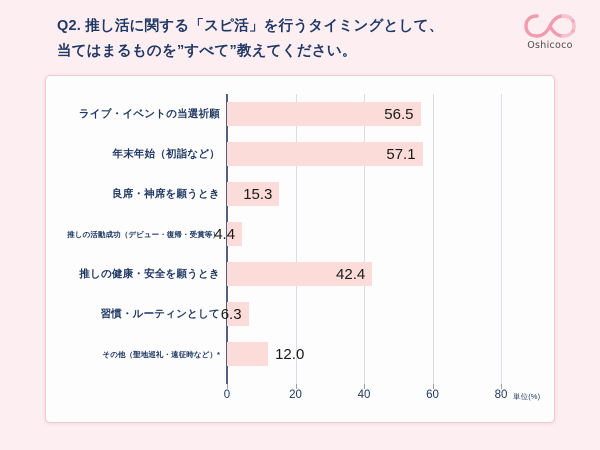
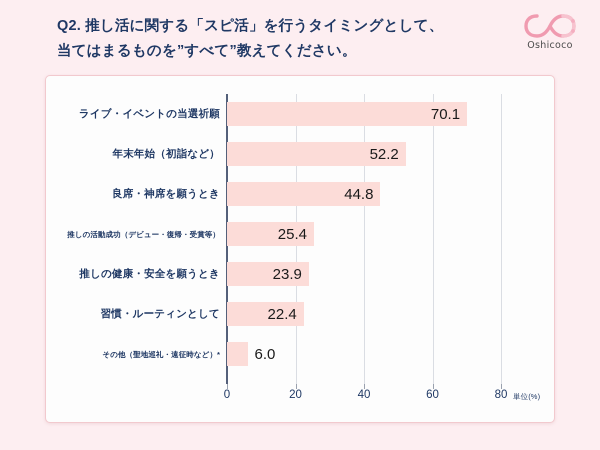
ライブ・イベントの当選祈願: 56.5 -> 70.1
年末年始（初詣など）: 57.1 -> 52.2
良席・神席を願うとき: 15.3 -> 44.8
推しの活動成功（デビュー・復帰・受賞等）: 4.4 -> 25.4
推しの健康・安全を願うとき: 42.4 -> 23.9
習慣・ルーティンとして: 6.3 -> 22.4
その他（聖地巡礼・遠征時など）*: 12.0 -> 6.0
